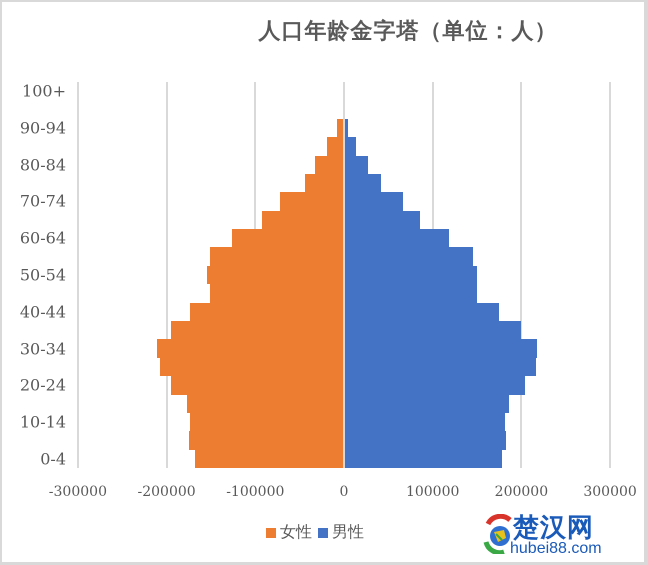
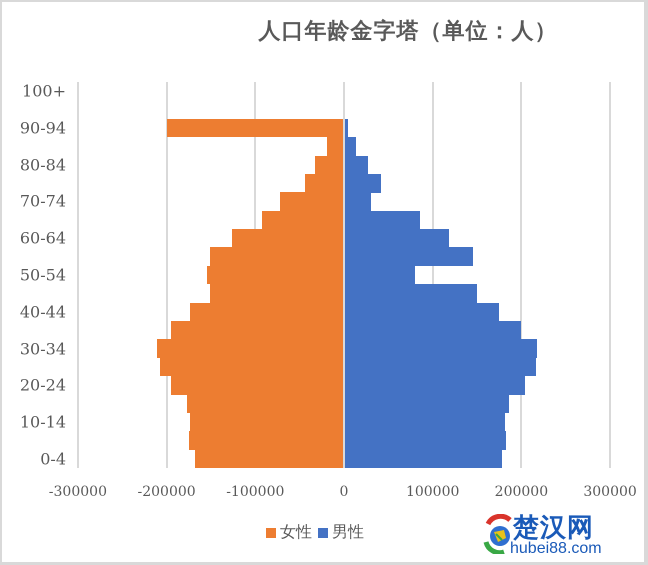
男性/50-54: 150000 -> 80000
男性/70-74: 70000 -> 30000
女性/90-94: -10000 -> -200000
